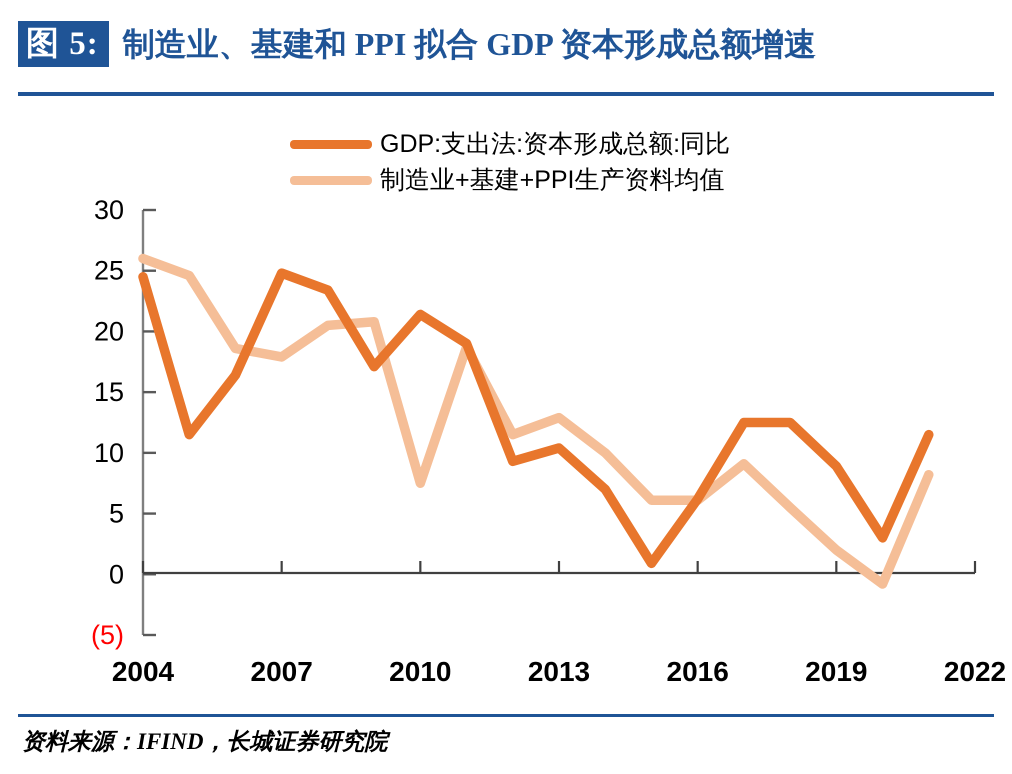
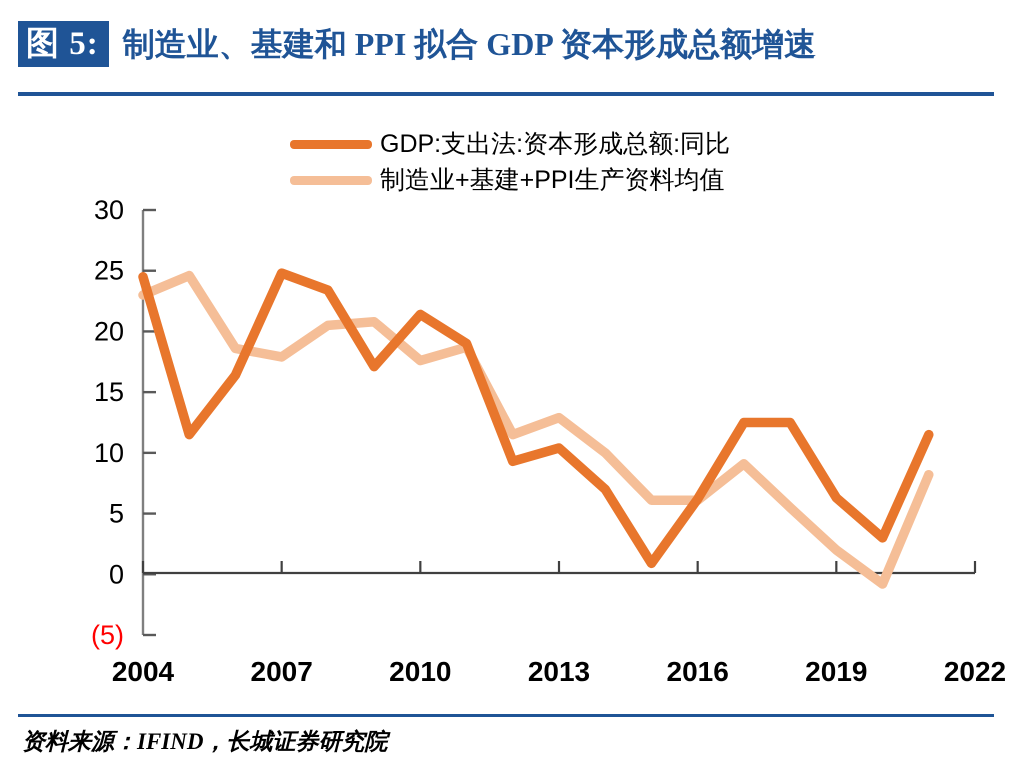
制造业+基建+PPI生产资料均值/2004: 26.0 -> 23.0
制造业+基建+PPI生产资料均值/2010: 7.5 -> 17.6
GDP:支出法:资本形成总额:同比/2019: 8.9 -> 6.3
